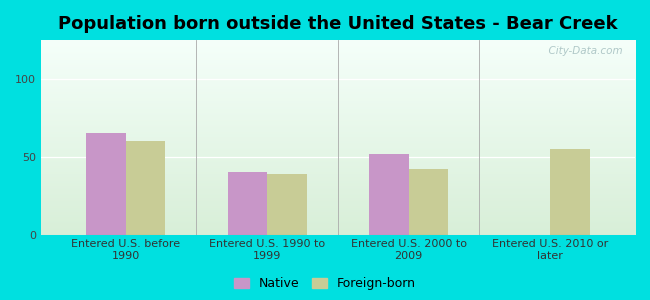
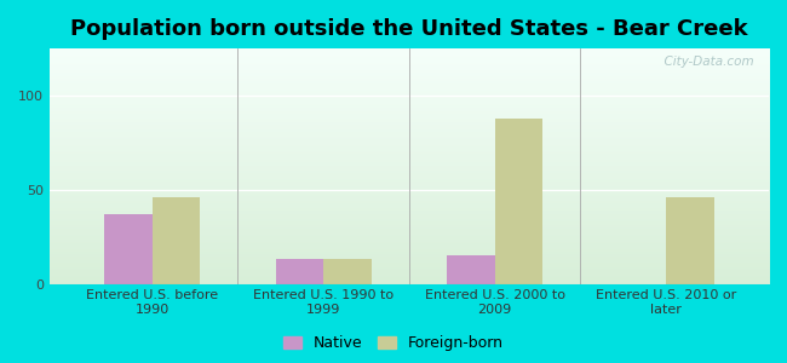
Native/Entered U.S. before 1990: 65 -> 37
Foreign-born/Entered U.S. before 1990: 60 -> 46
Native/Entered U.S. 1990 to 1999: 40 -> 13
Foreign-born/Entered U.S. 1990 to 1999: 39 -> 13
Native/Entered U.S. 2000 to 2009: 52 -> 15
Foreign-born/Entered U.S. 2000 to 2009: 42 -> 88
Foreign-born/Entered U.S. 2010 or later: 55 -> 46
